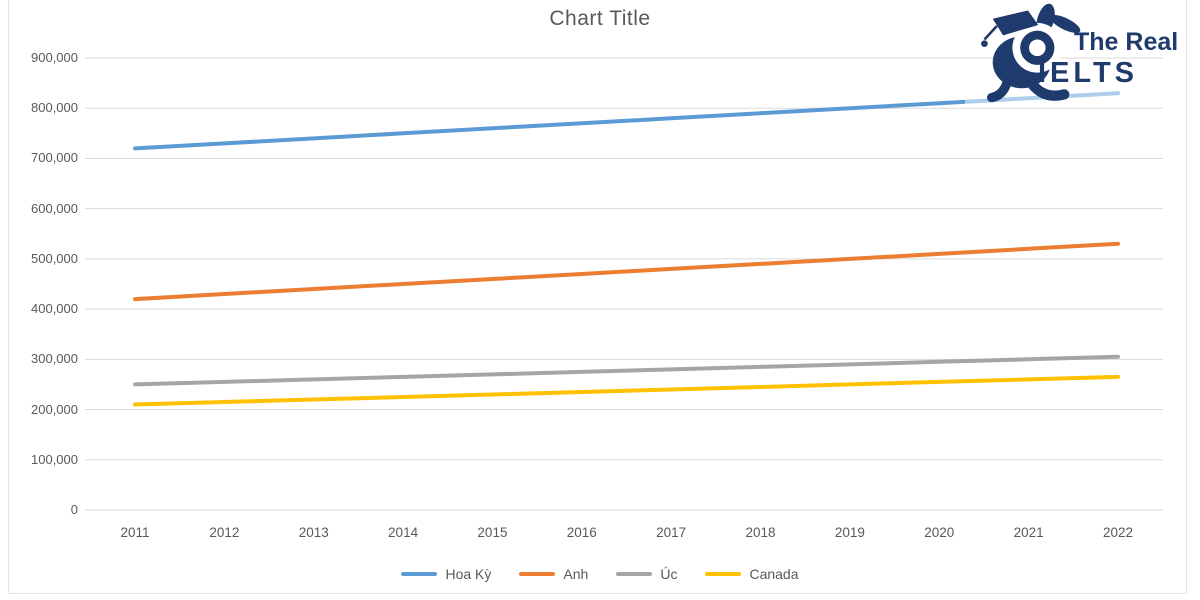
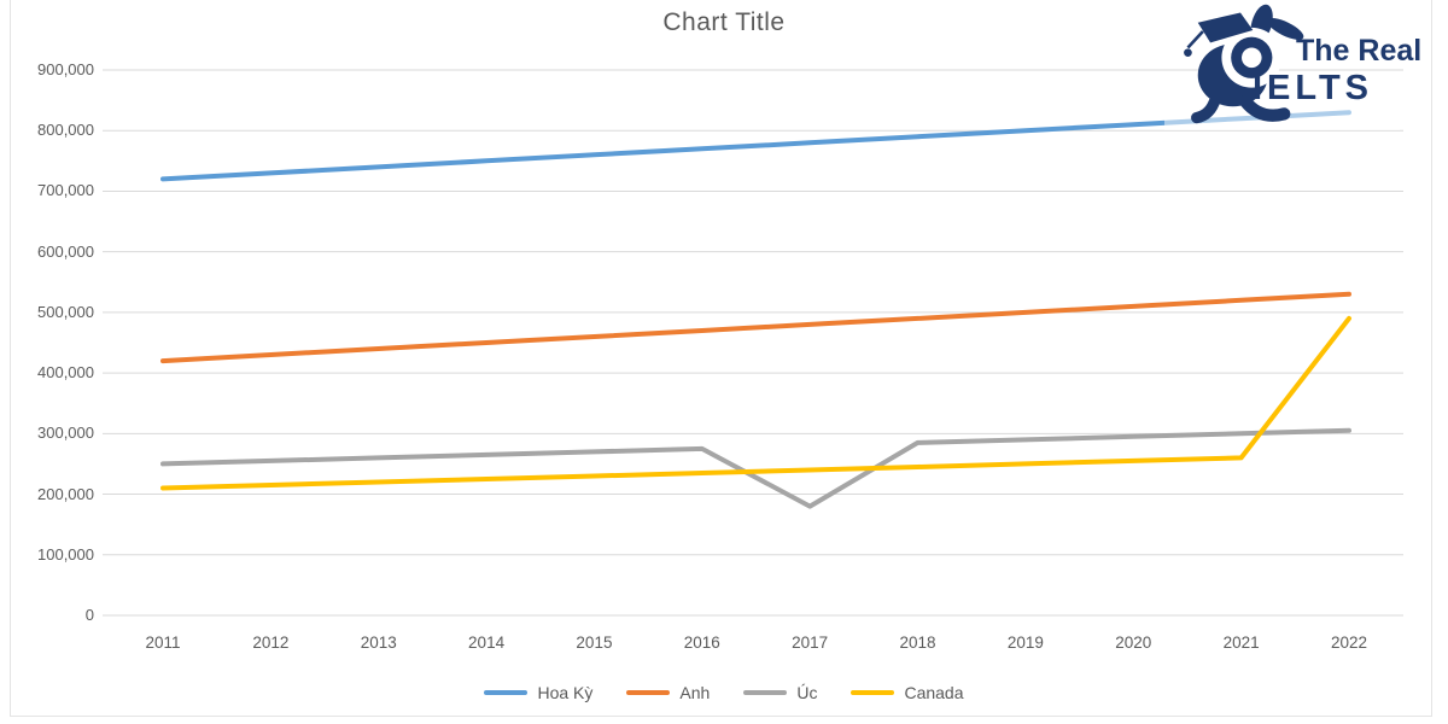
Úc/2017: 280000 -> 180000
Canada/2022: 260000 -> 490000
